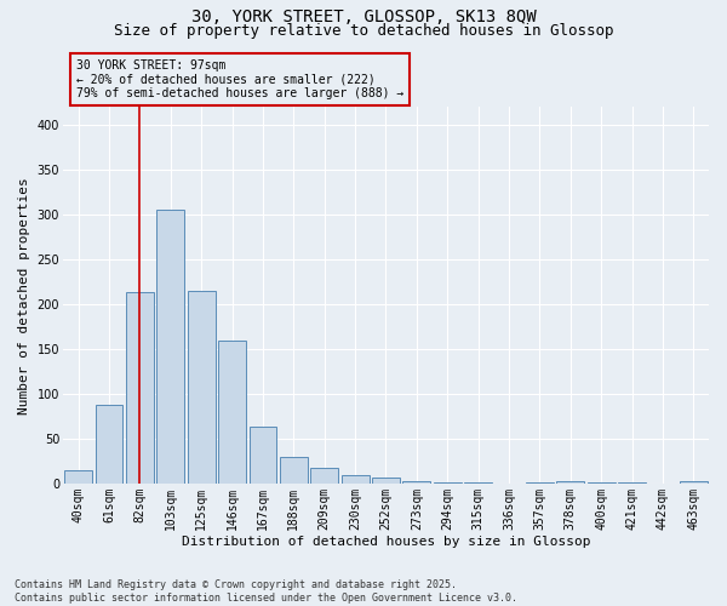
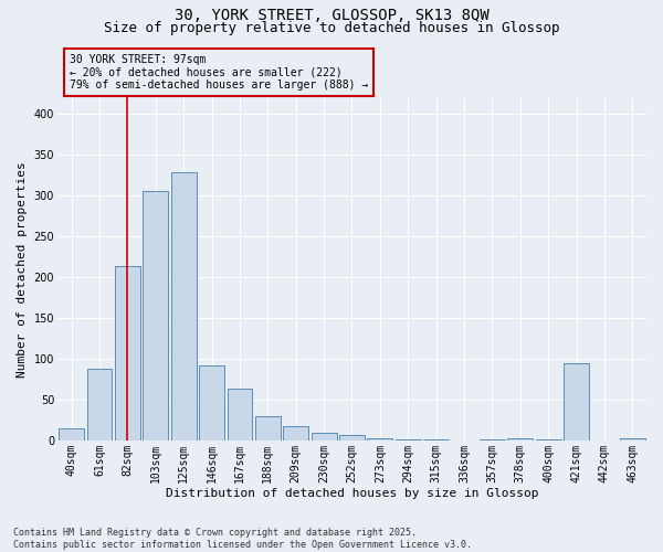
125sqm: 215 -> 328
146sqm: 160 -> 92
421sqm: 1 -> 94
